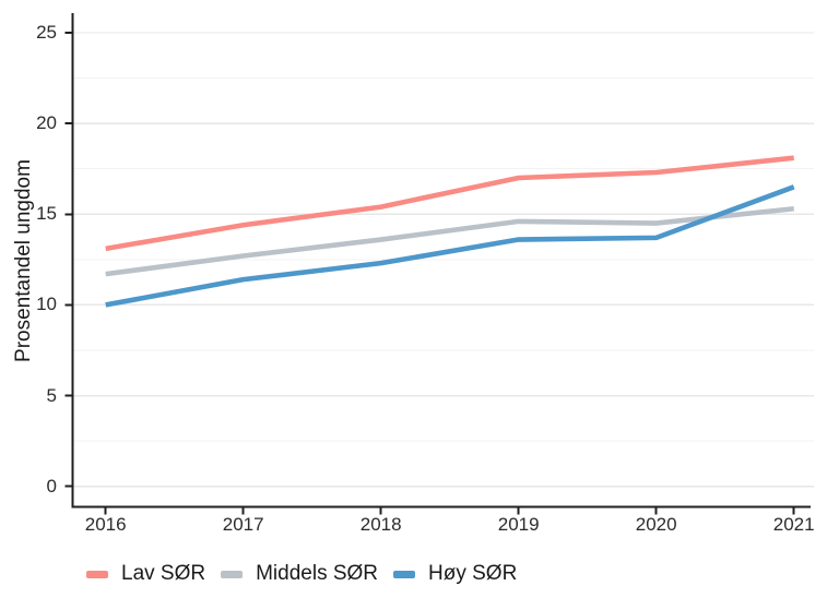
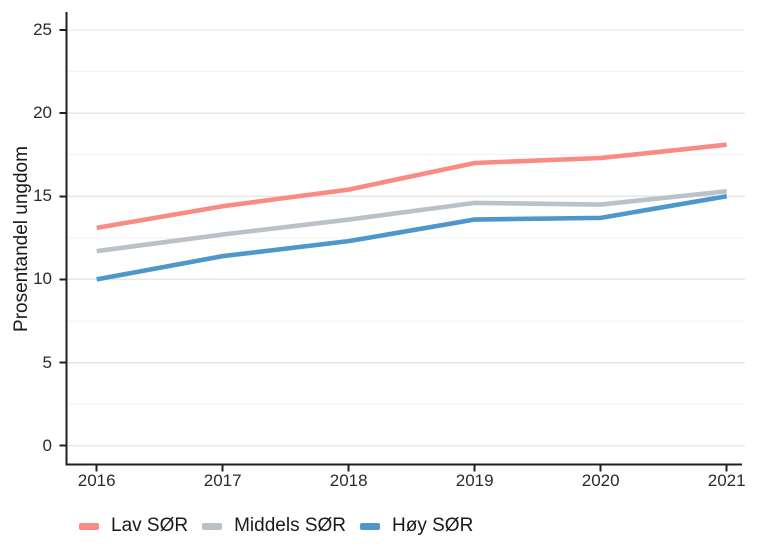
Høy SØR/2021: 16.5 -> 15.0
